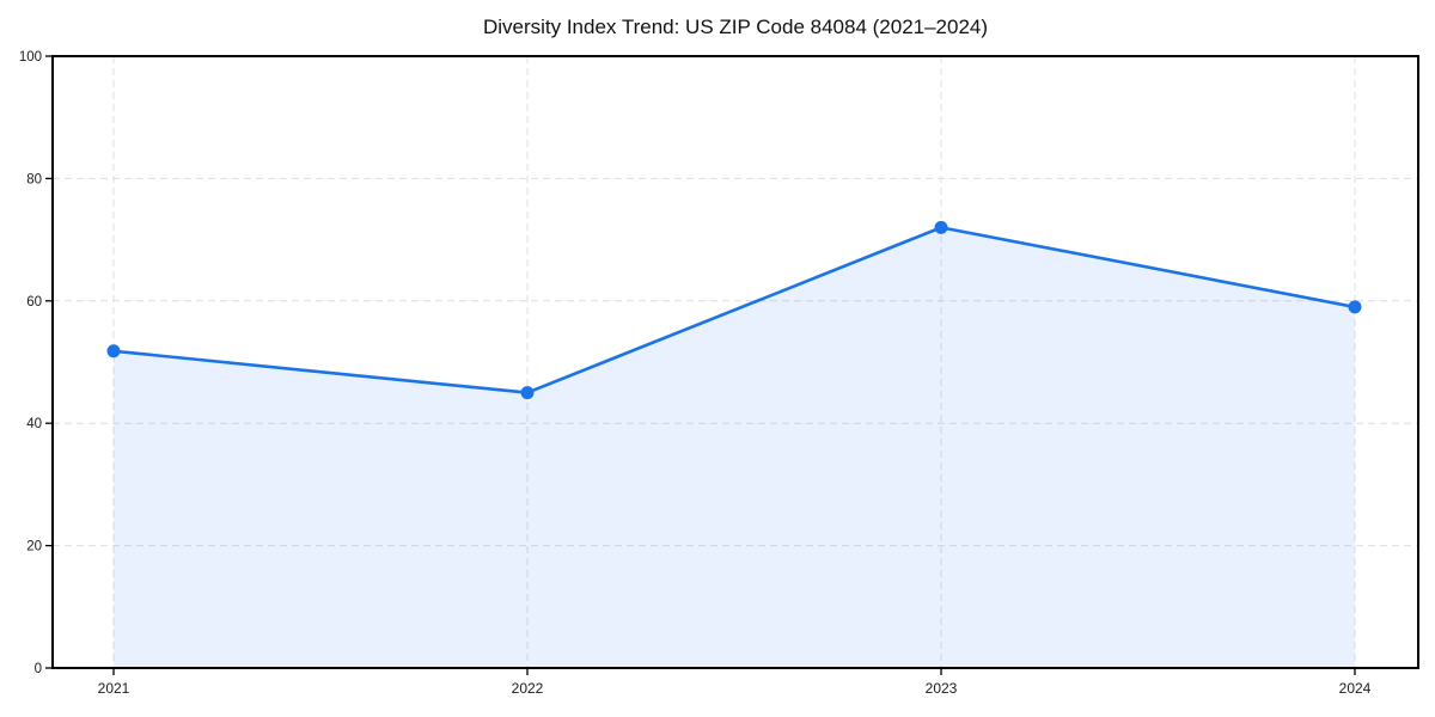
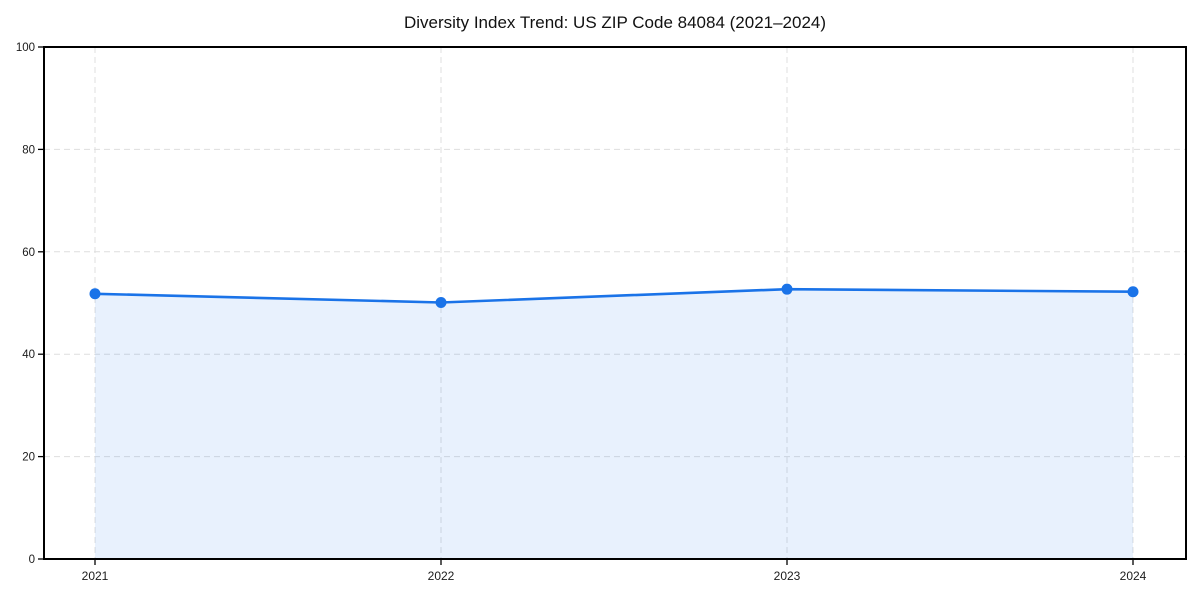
2022: 45 -> 50
2023: 72 -> 53
2024: 59 -> 52
